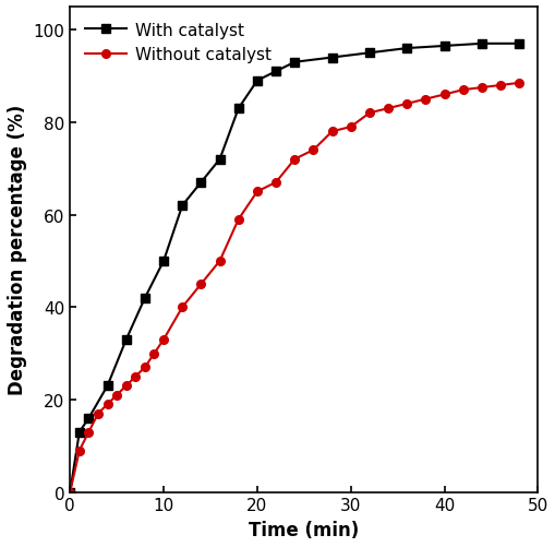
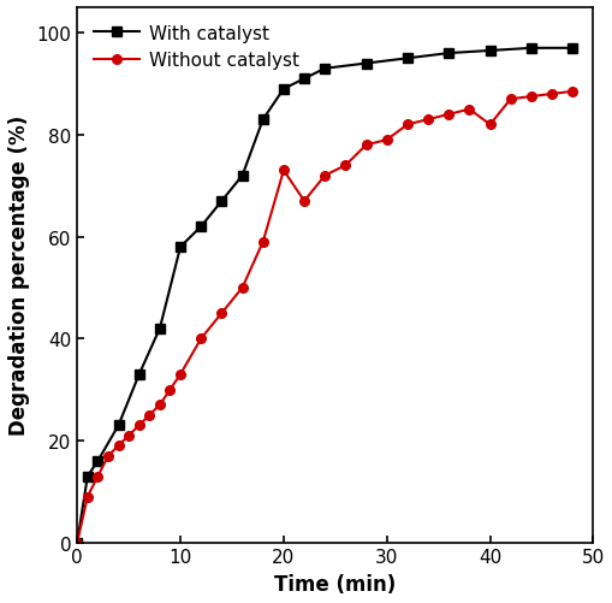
With catalyst/10: 50.0 -> 58.0
Without catalyst/20: 65.0 -> 73.0
Without catalyst/40: 86.0 -> 82.0
